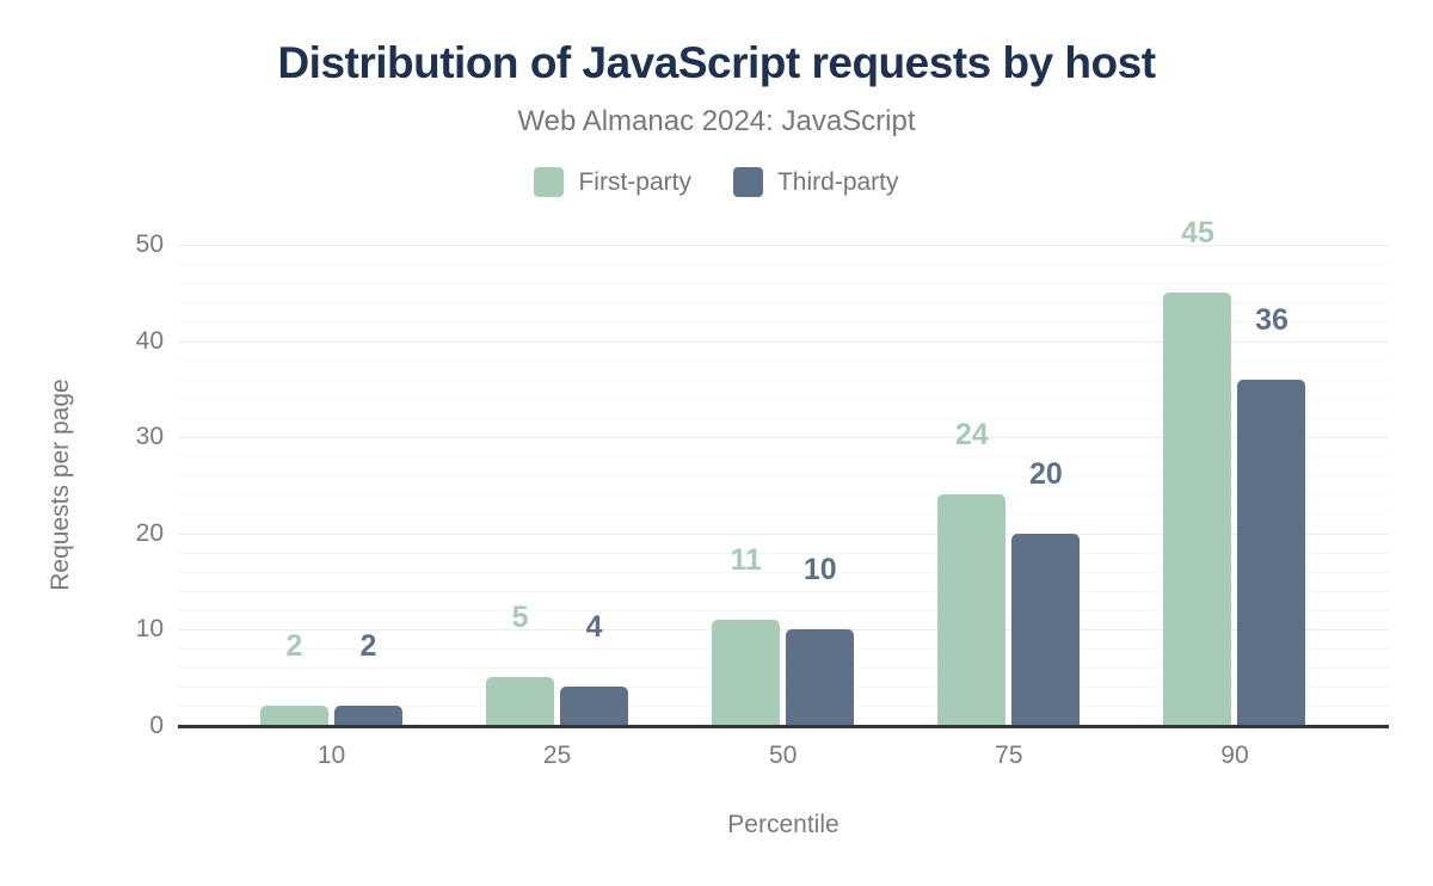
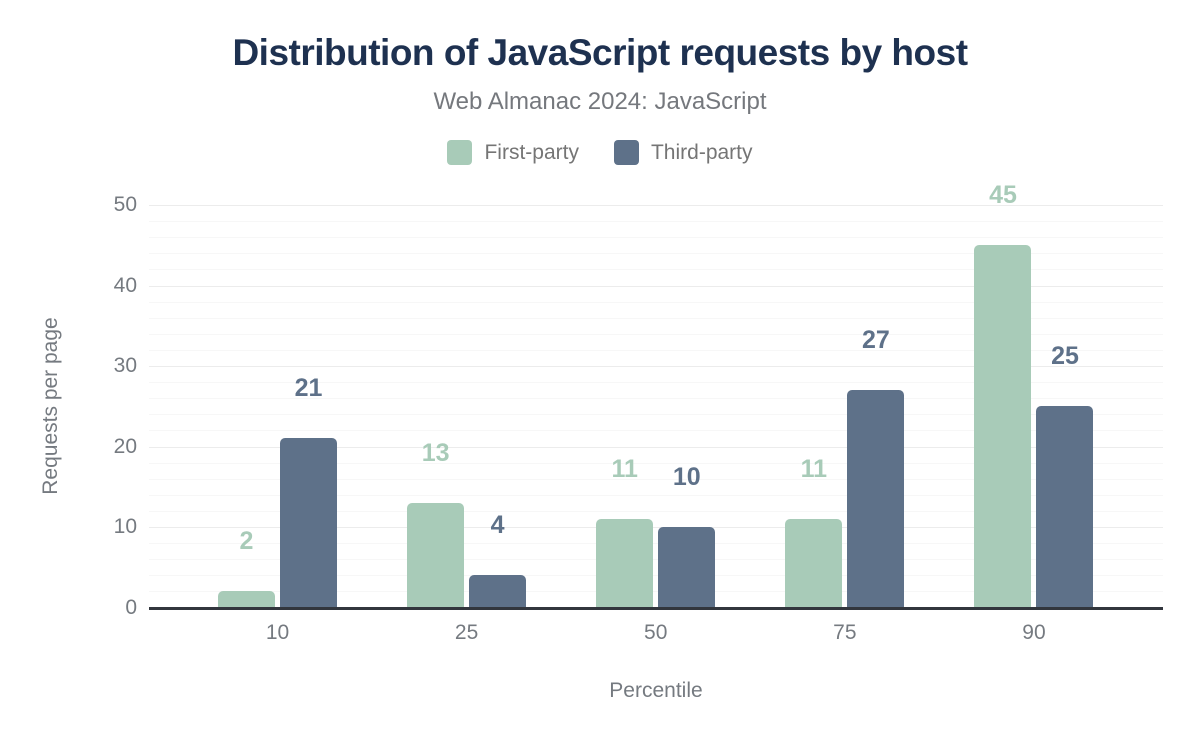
Third-party/10: 2 -> 21
First-party/25: 5 -> 13
First-party/75: 24 -> 11
Third-party/75: 20 -> 27
Third-party/90: 36 -> 25
